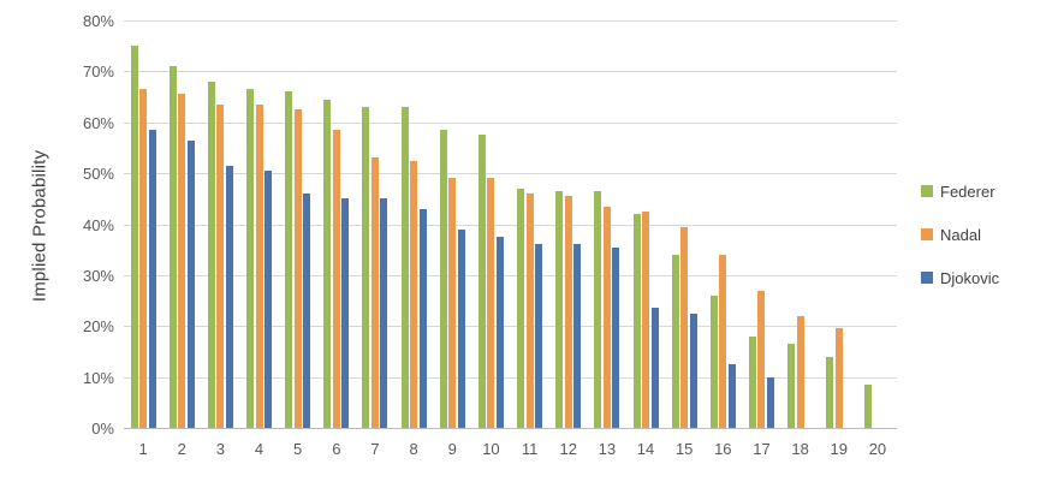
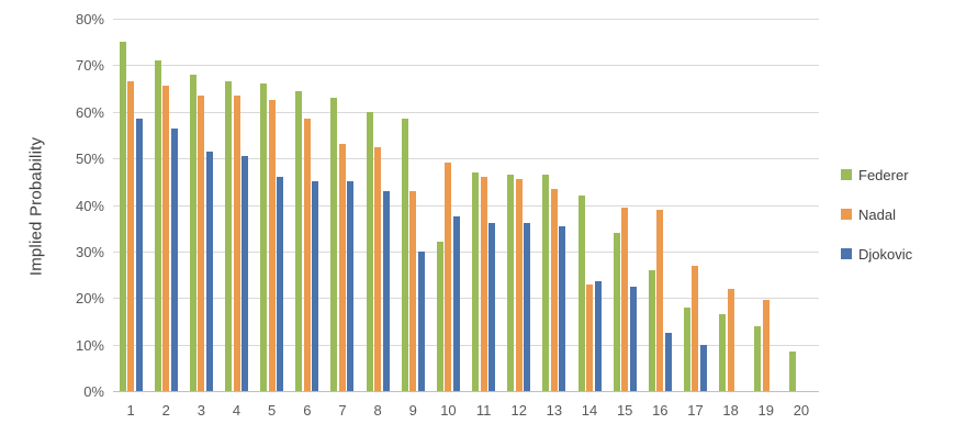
Federer/8: 63% -> 60%
Nadal/9: 49% -> 43%
Djokovic/9: 39% -> 30%
Federer/10: 58% -> 32%
Nadal/14: 42% -> 23%
Nadal/16: 34% -> 39%
